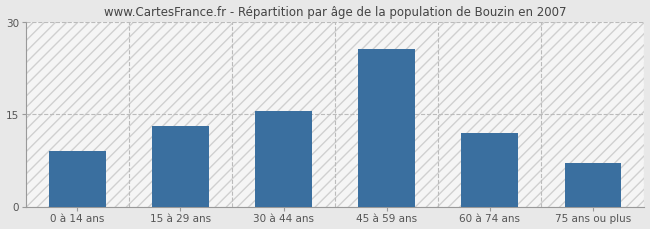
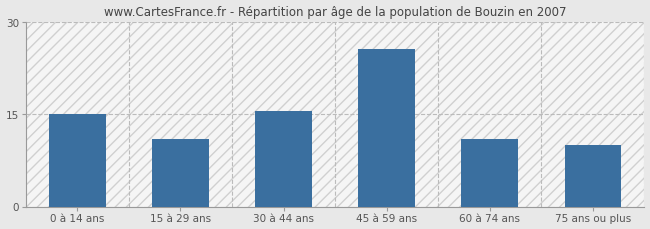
0 à 14 ans: 9.0 -> 15.0
15 à 29 ans: 13.0 -> 11.0
60 à 74 ans: 12.0 -> 11.0
75 ans ou plus: 7.0 -> 10.0
